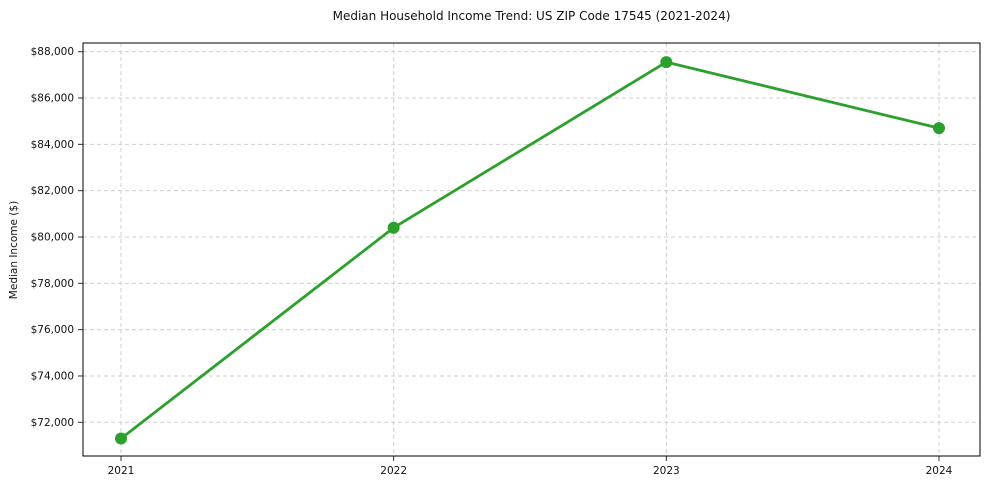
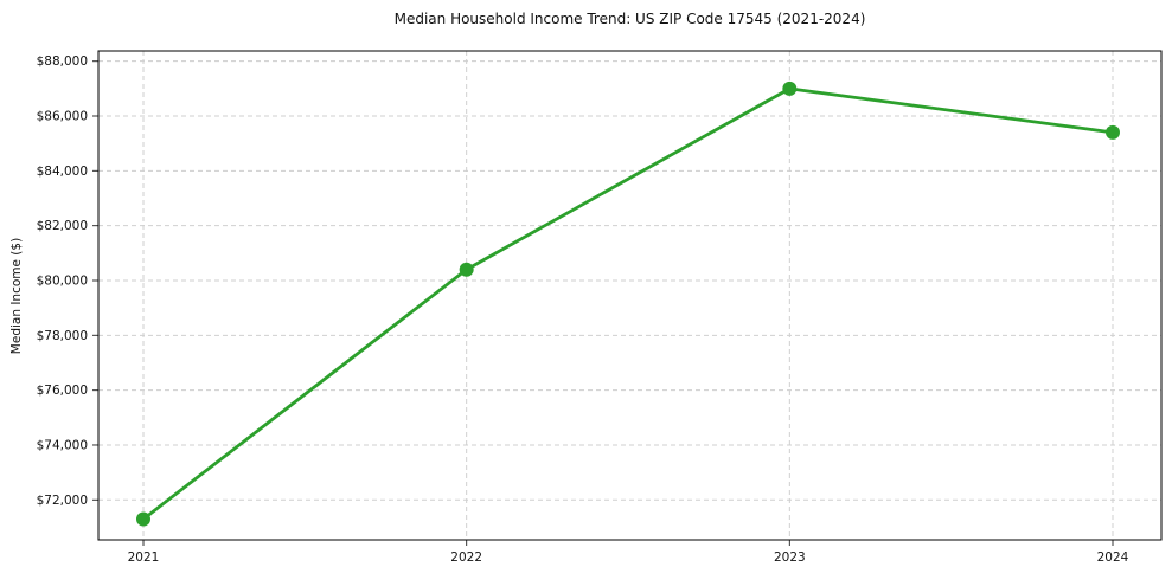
2023: $87600 -> $87000
2024: $84700 -> $85400
